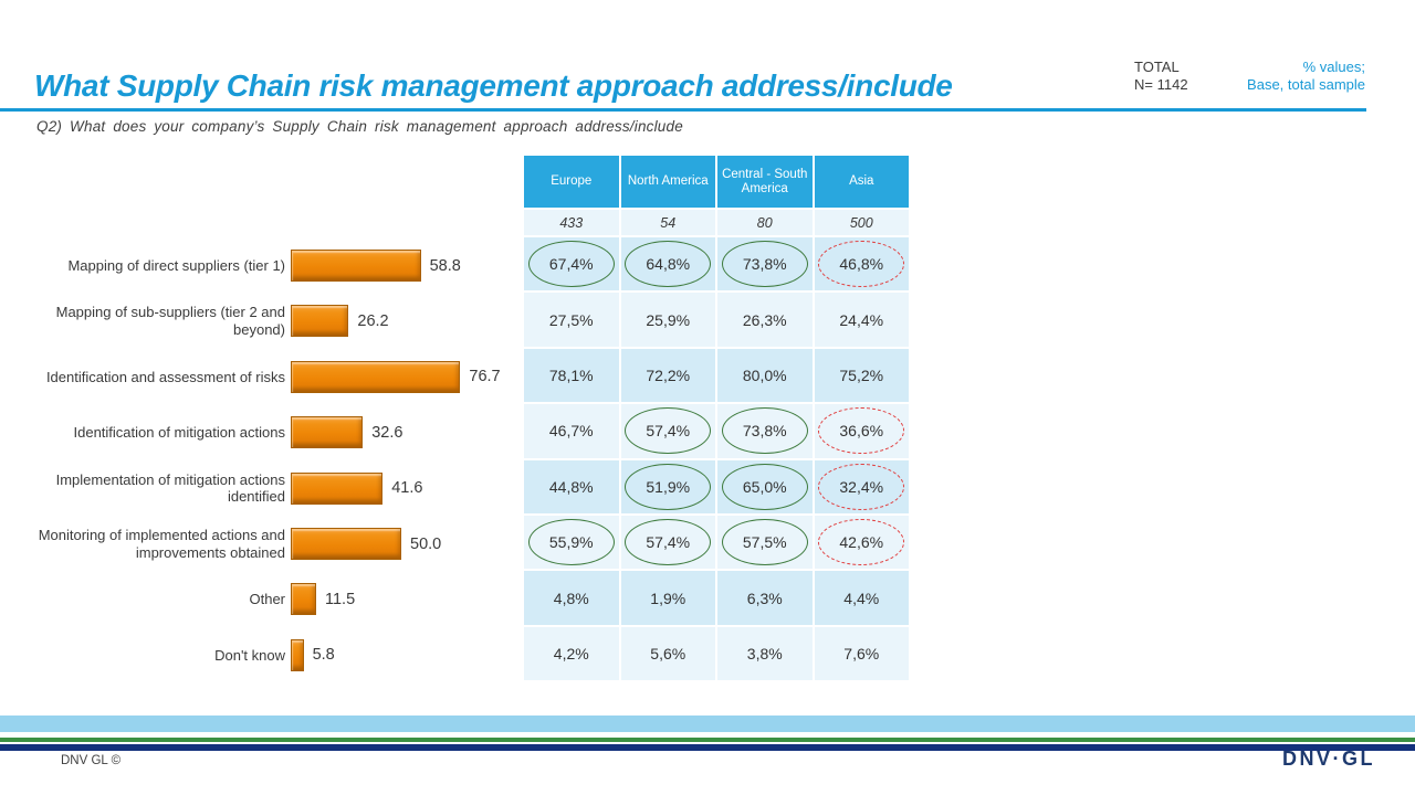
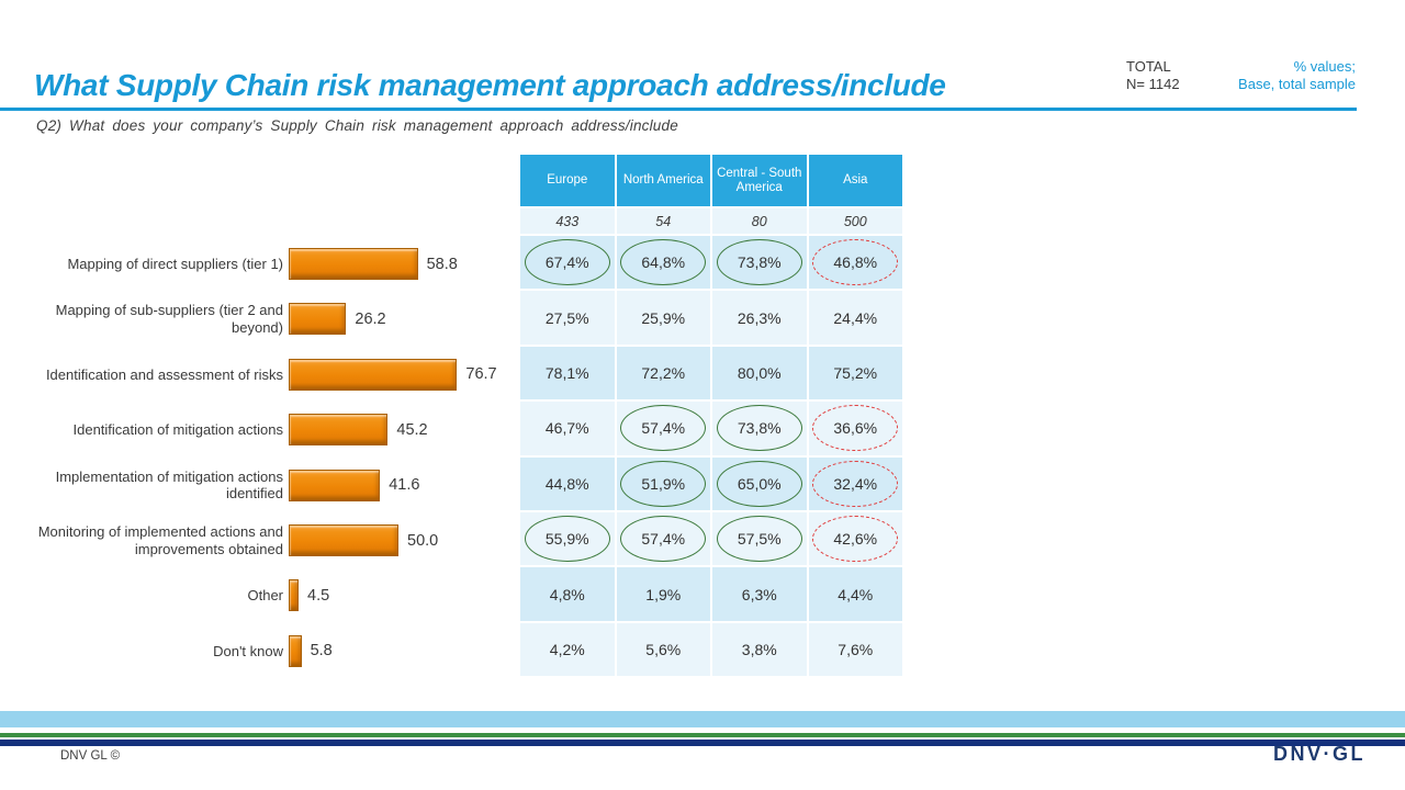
Identification of mitigation actions: 32.6 -> 45.2
Other: 11.5 -> 4.5
